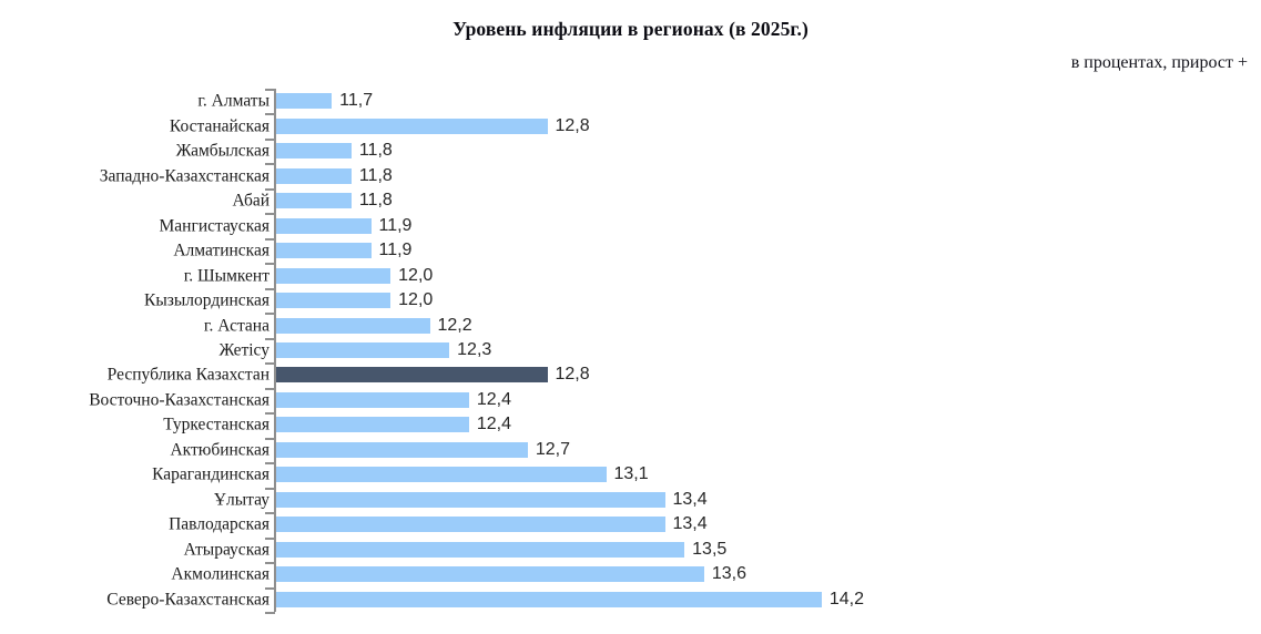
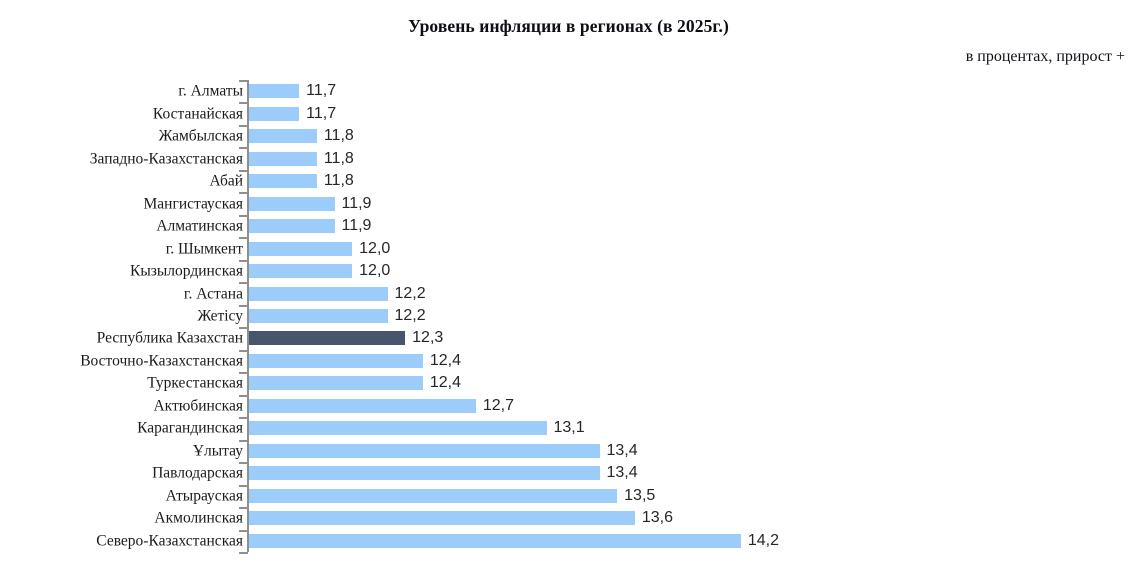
Костанайская: 12,8 -> 11,7
Жетісу: 12,3 -> 12,2
Республика Казахстан: 12,8 -> 12,3
